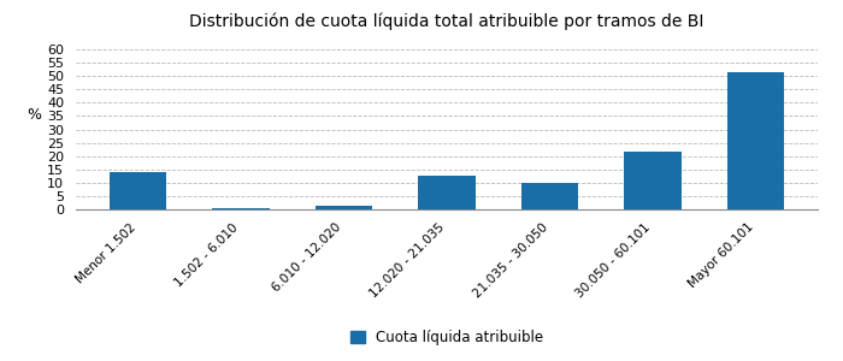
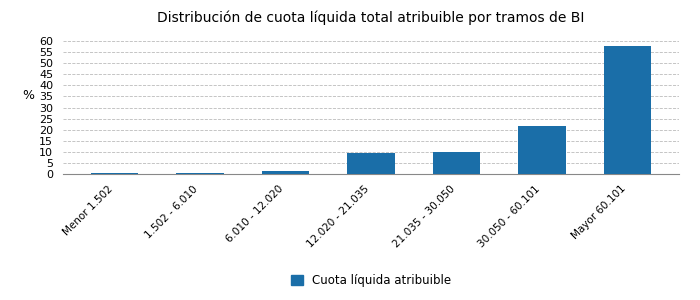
Menor 1.502: 14.0 -> 0.3
12.020 - 21.035: 12.5 -> 9.3
Mayor 60.101: 51.5 -> 58.0
